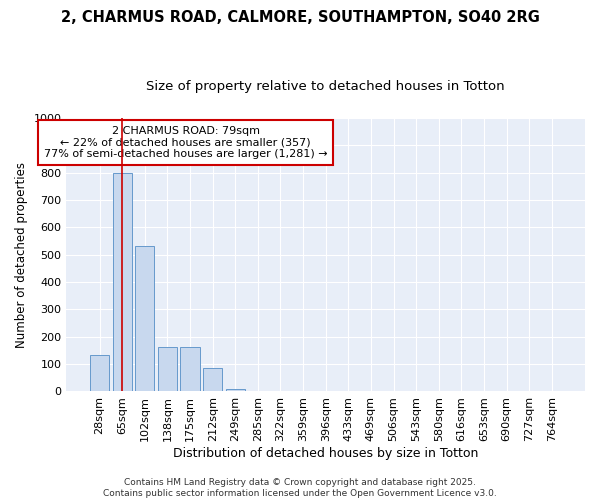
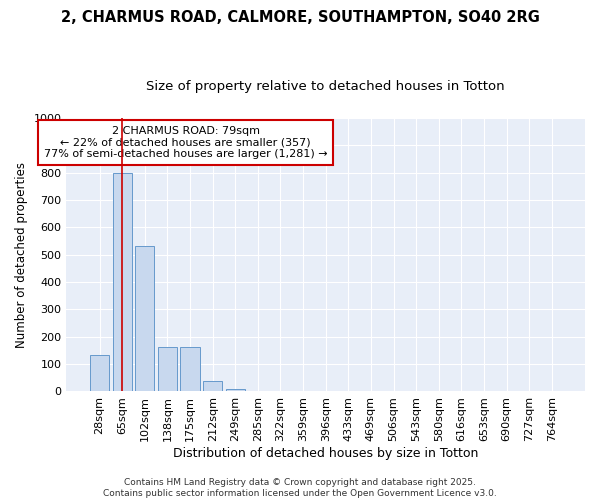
212sqm: 85 -> 37
